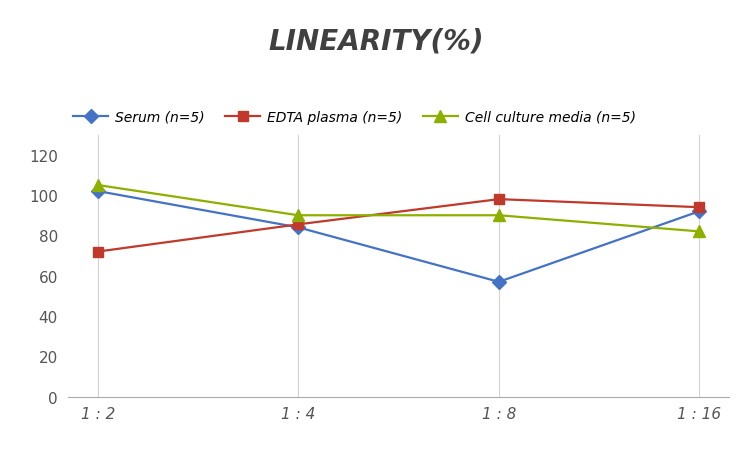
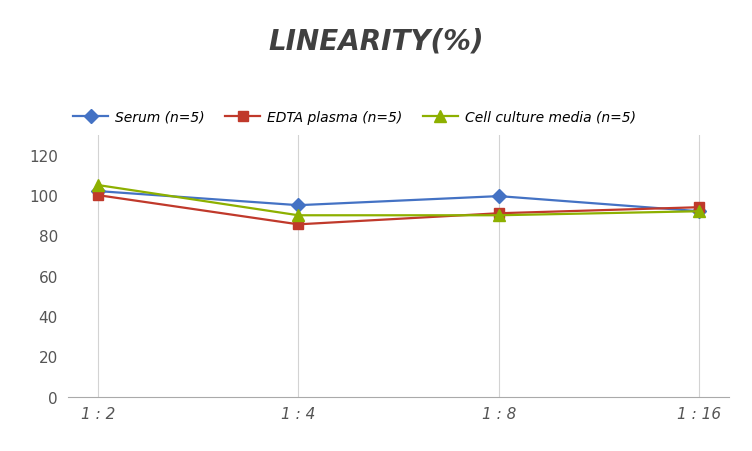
EDTA plasma (n=5)/1 : 2: 72.0 -> 100.0
Serum (n=5)/1 : 4: 84.0 -> 95.0
Serum (n=5)/1 : 8: 57.0 -> 99.5
EDTA plasma (n=5)/1 : 8: 98.0 -> 91.0
Cell culture media (n=5)/1 : 16: 82 -> 92
